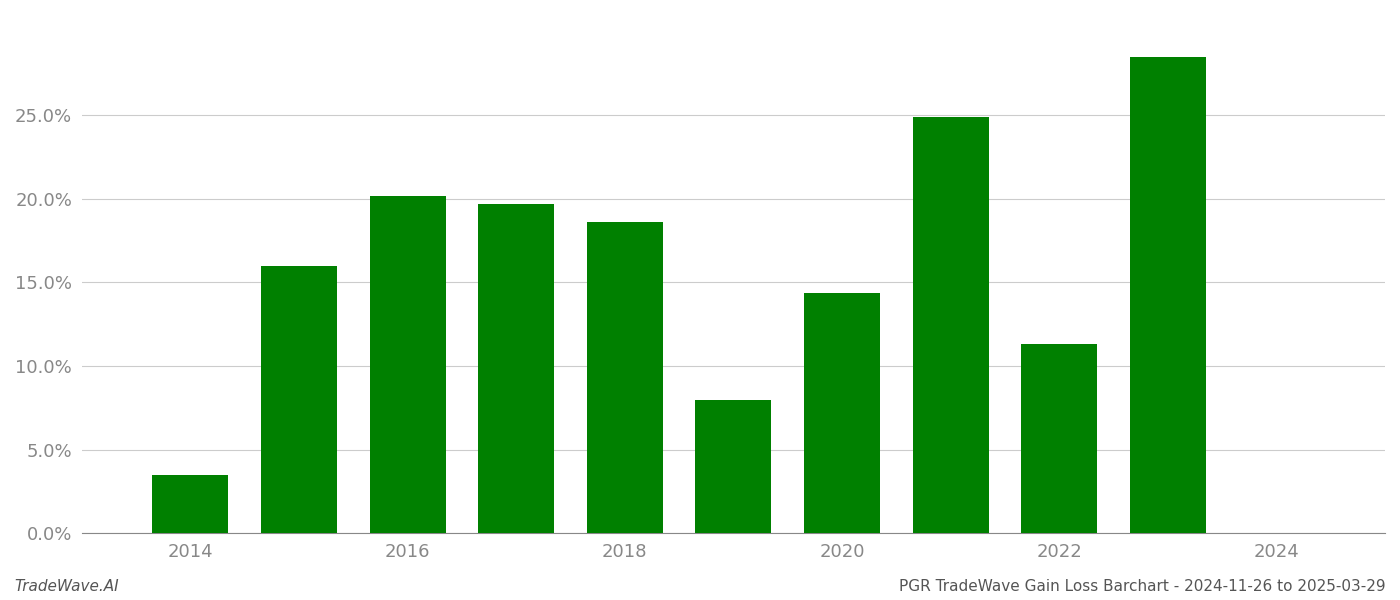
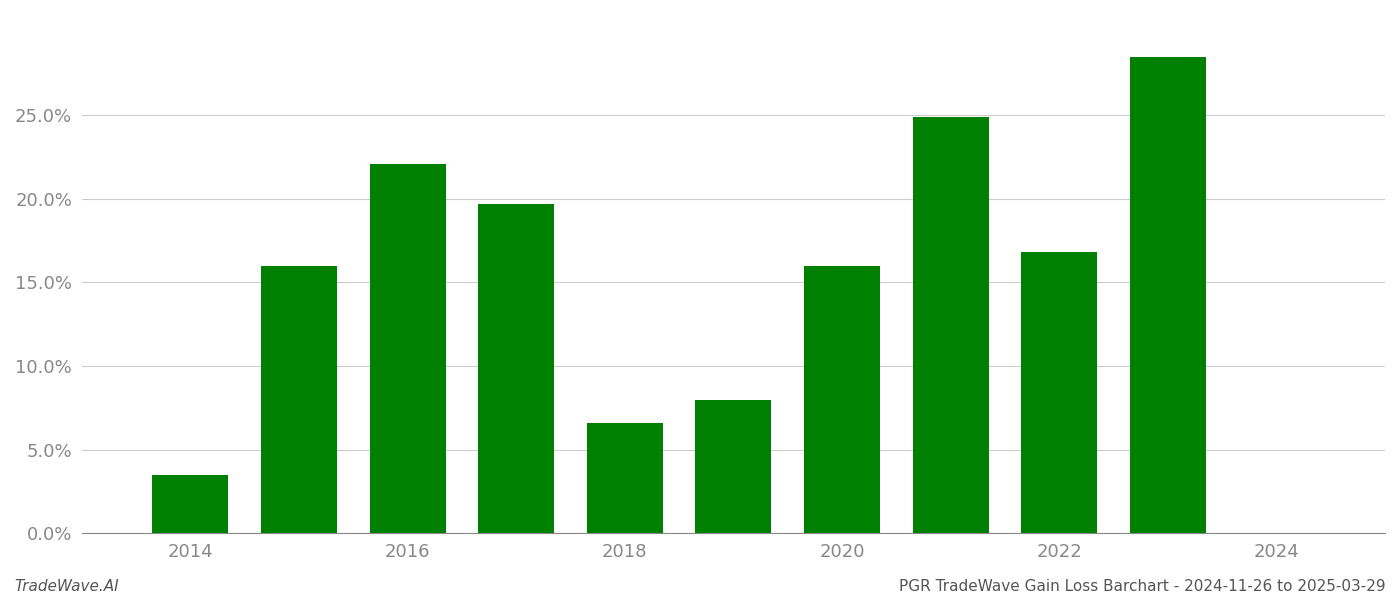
2016: 20.2% -> 22.1%
2018: 18.6% -> 6.6%
2020: 14.4% -> 16.0%
2022: 11.3% -> 16.8%
